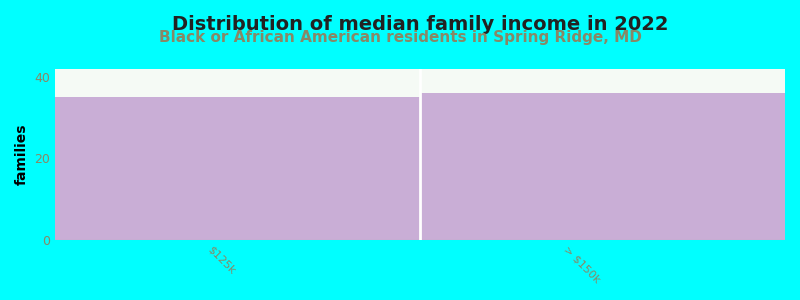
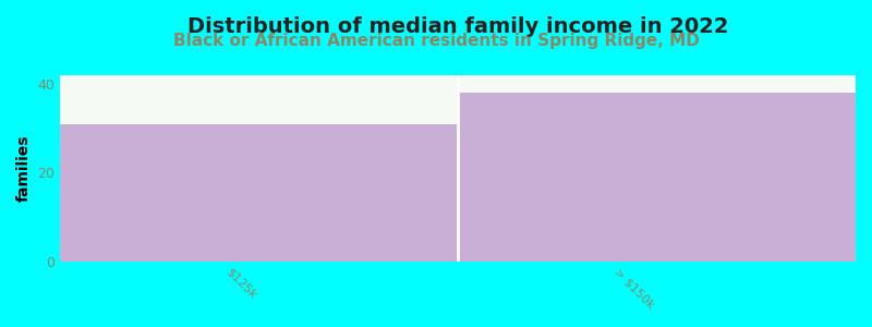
$125k: 35 -> 31
> $150k: 36 -> 38
